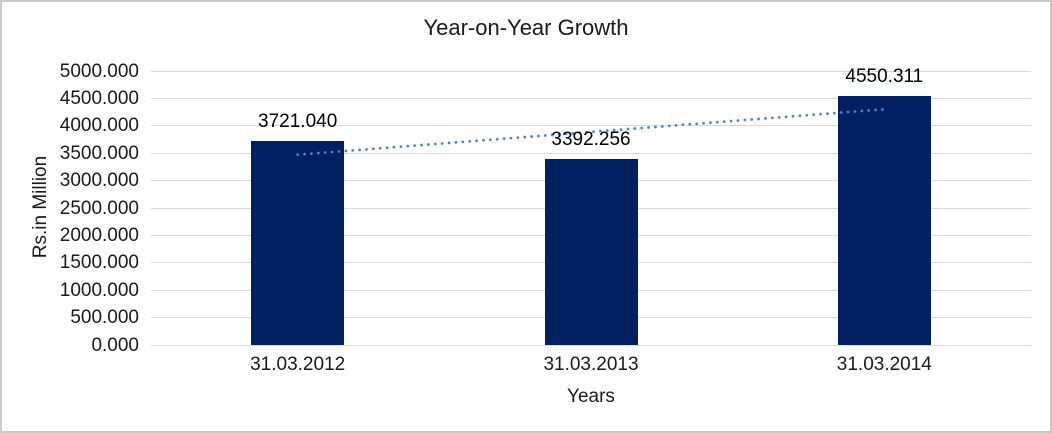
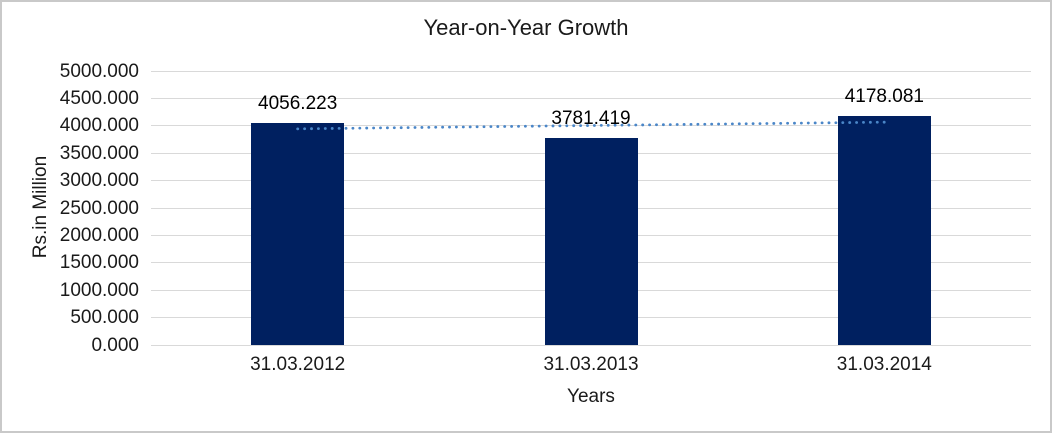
31.03.2012: 3721.040 -> 4056.223
31.03.2013: 3392.256 -> 3781.419
31.03.2014: 4550.311 -> 4178.081
